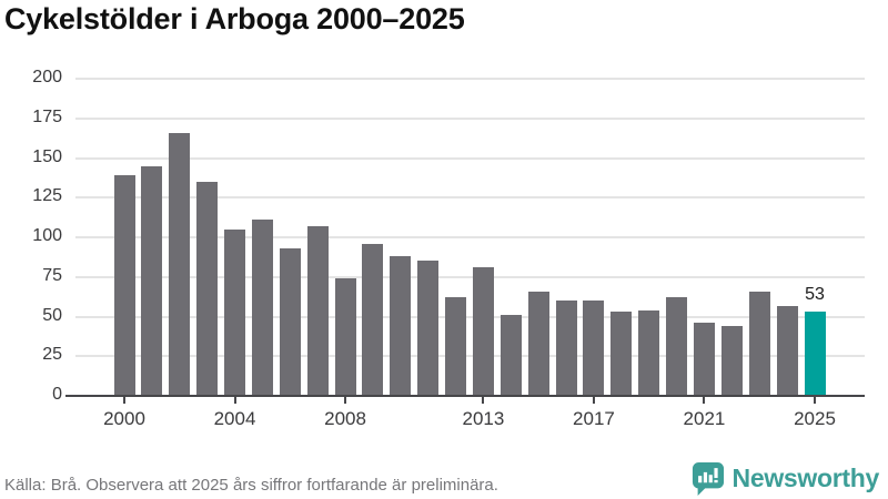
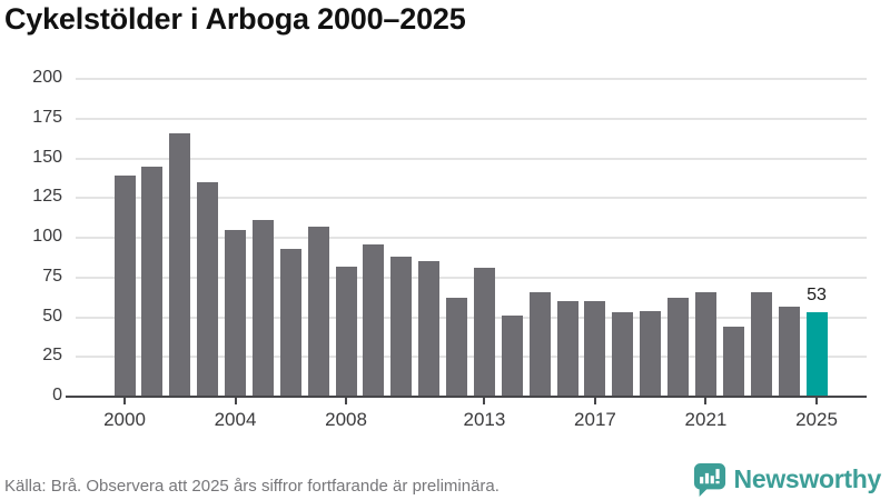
2008: 74 -> 82
2021: 46 -> 66
